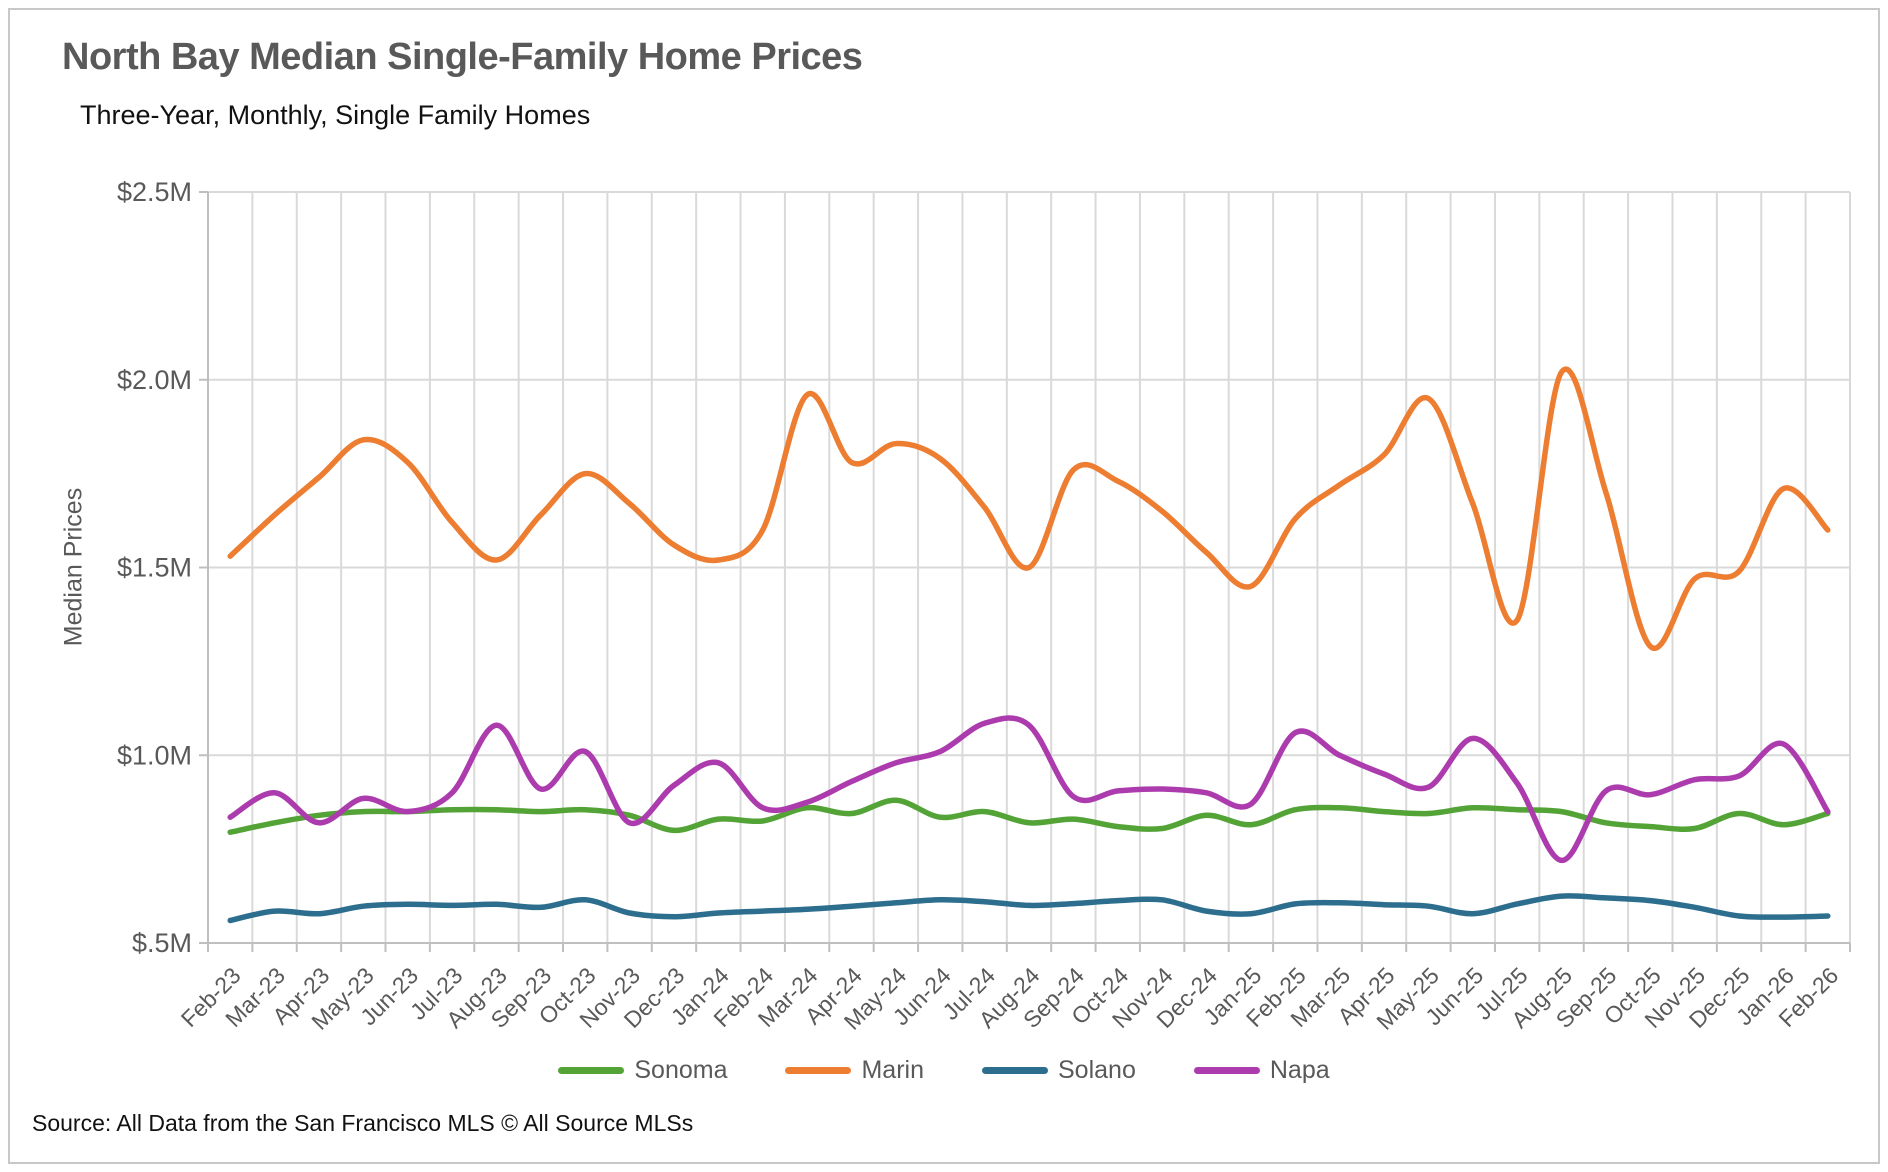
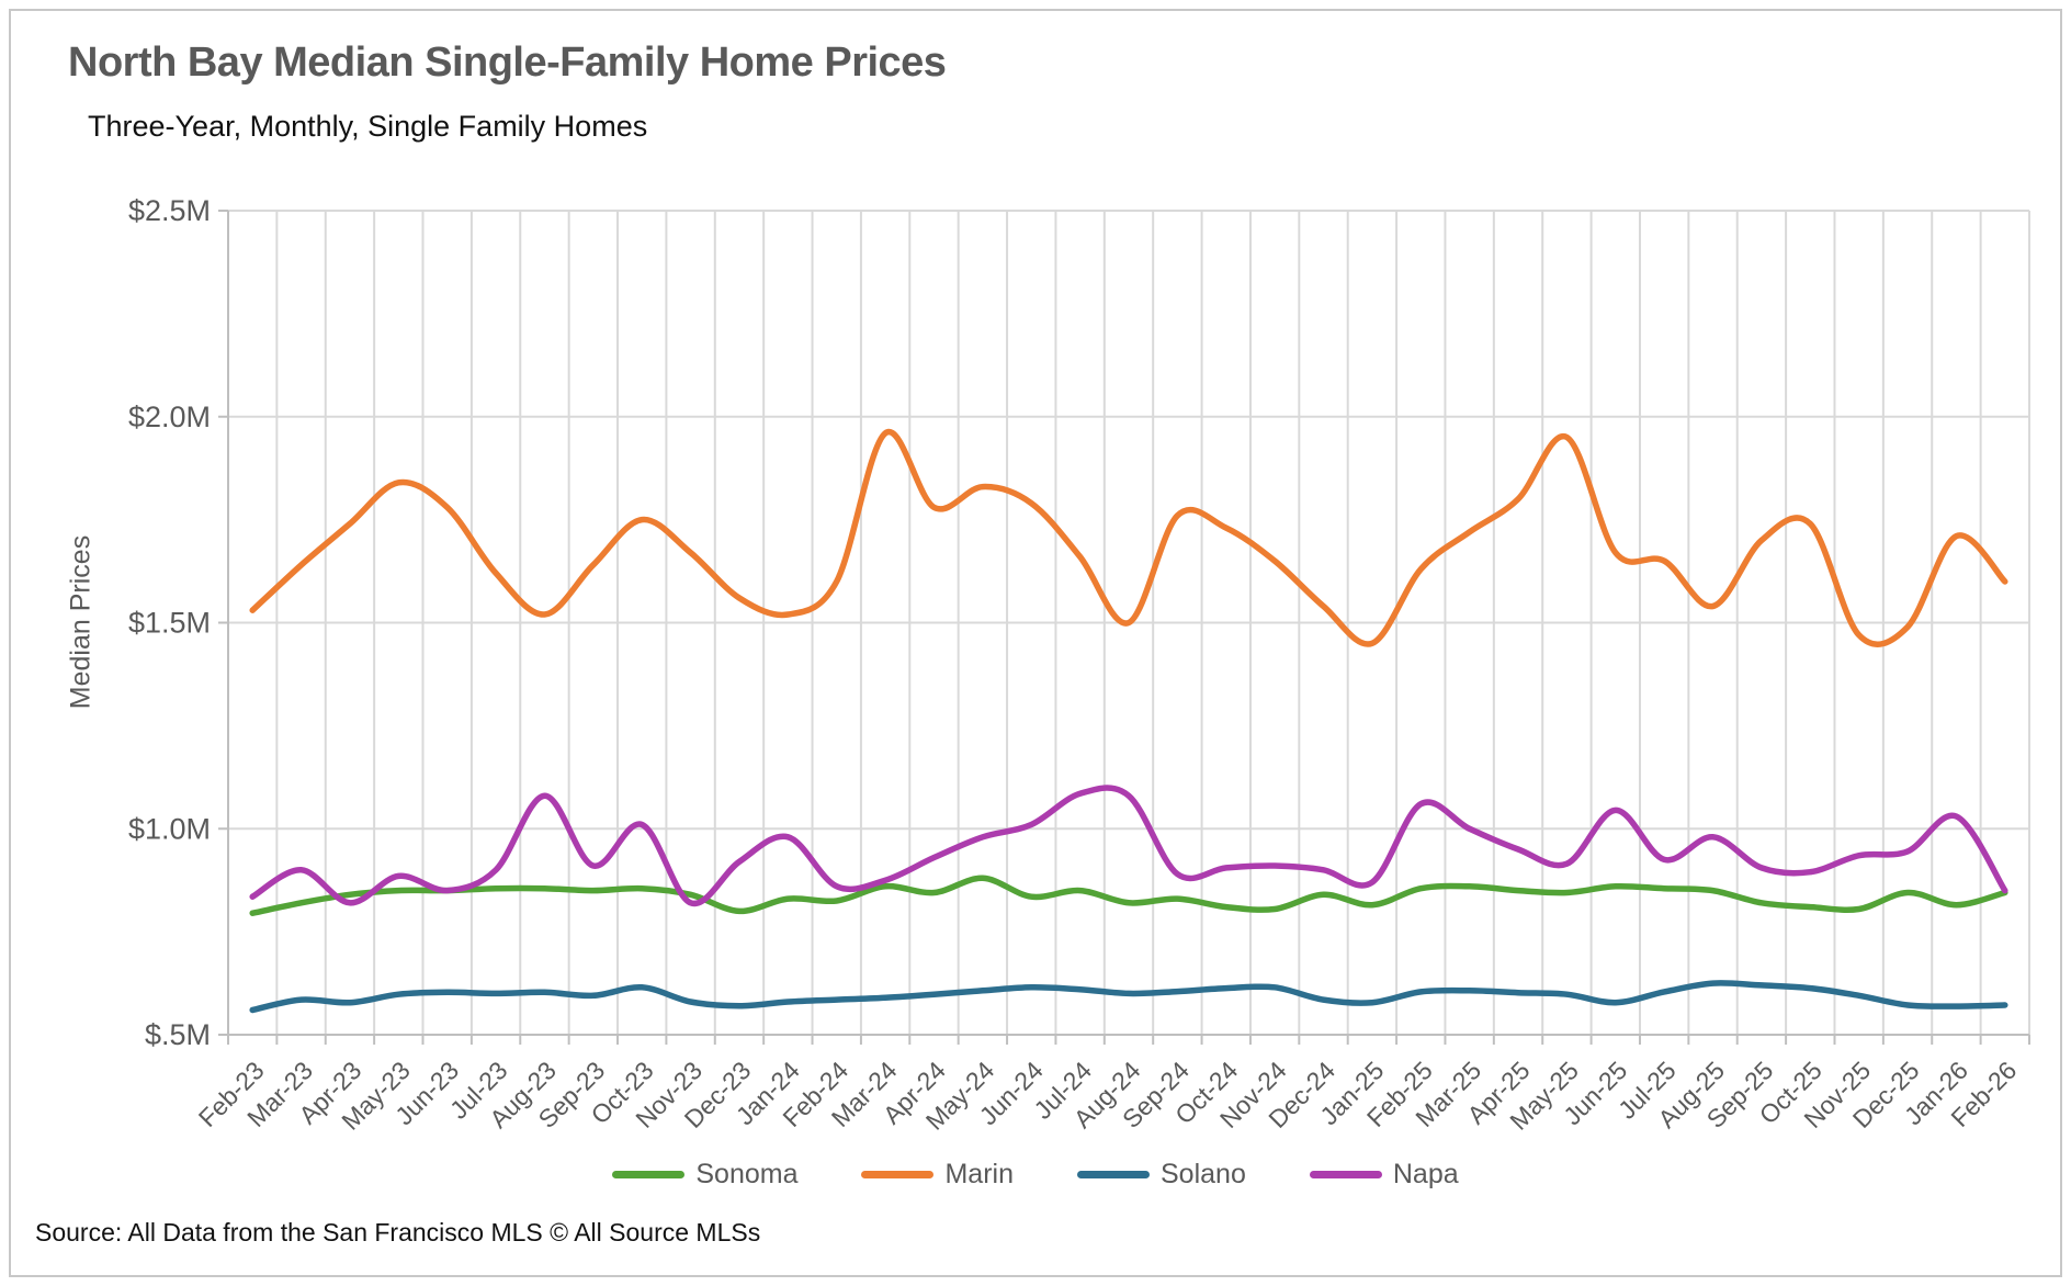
Marin/Jul-25: $1.36M -> $1.65M
Marin/Aug-25: $2.02M -> $1.54M
Napa/Aug-25: $0.72M -> $0.98M
Marin/Oct-25: $1.29M -> $1.74M
